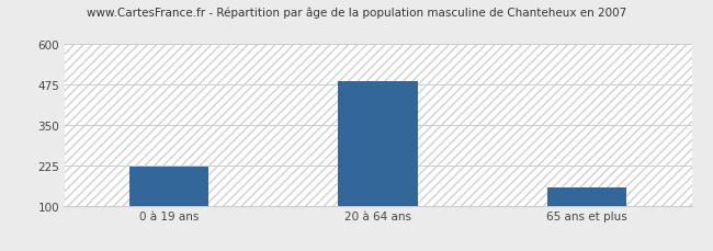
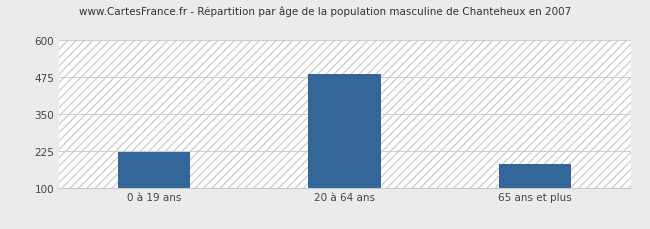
65 ans et plus: 155 -> 180
